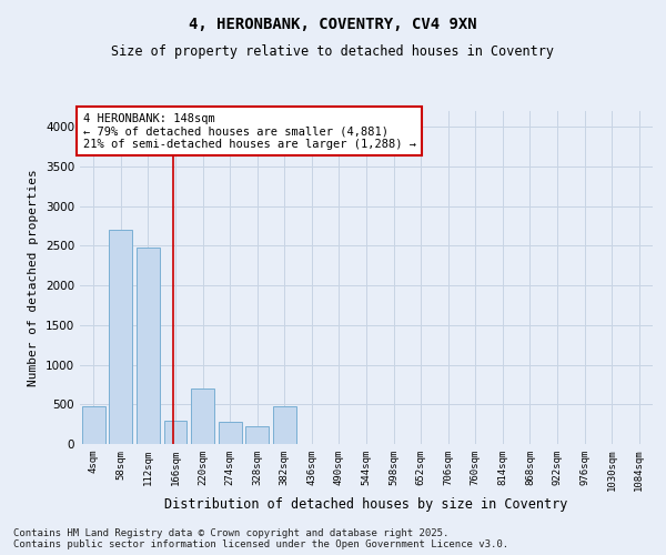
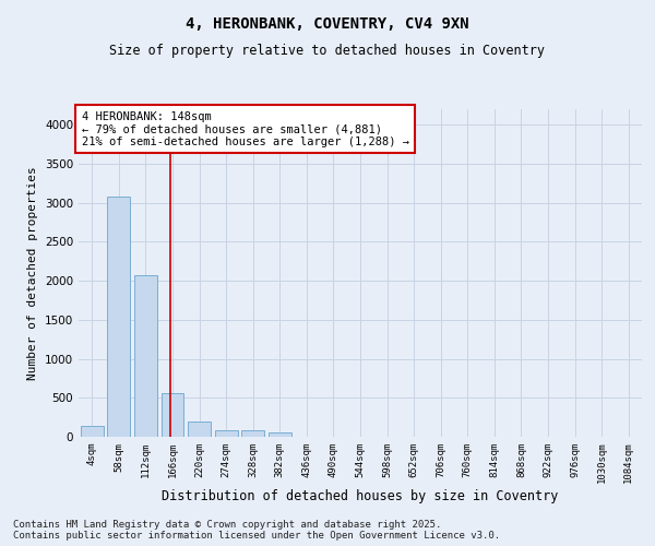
4sqm: 480 -> 140
58sqm: 2700 -> 3080
112sqm: 2480 -> 2080
166sqm: 300 -> 560
220sqm: 700 -> 200
274sqm: 280 -> 80
328sqm: 220 -> 80
382sqm: 480 -> 50
